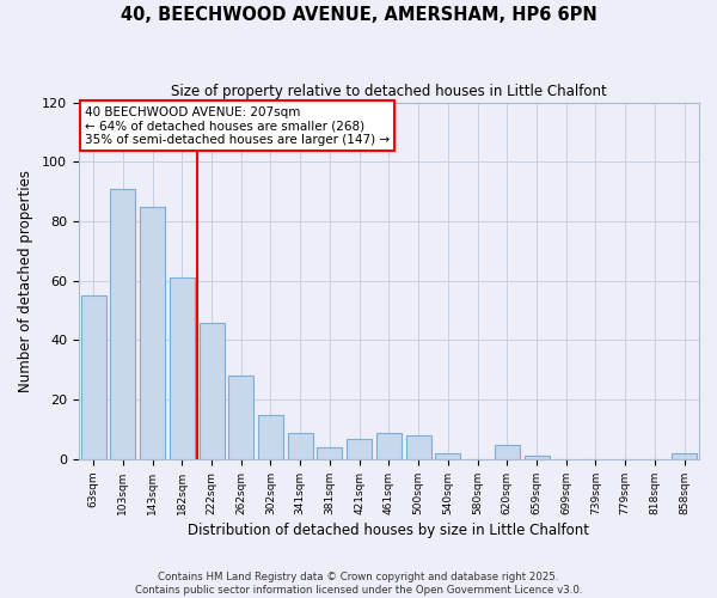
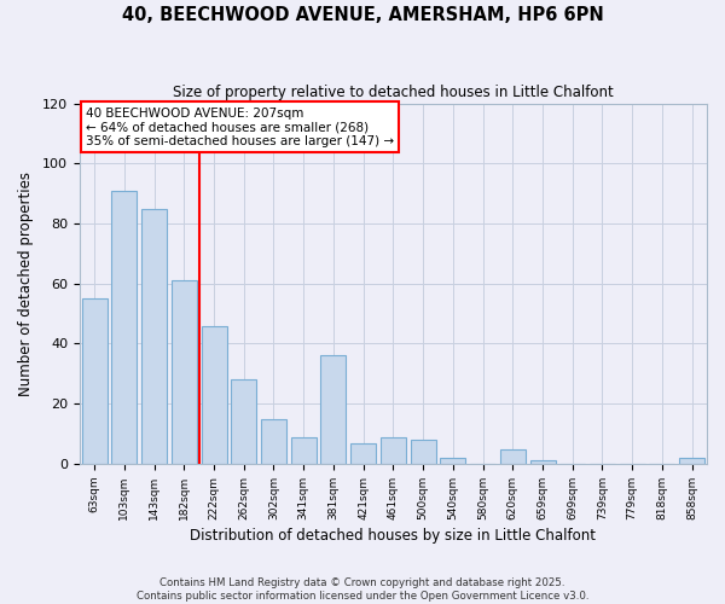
381sqm: 4 -> 36
